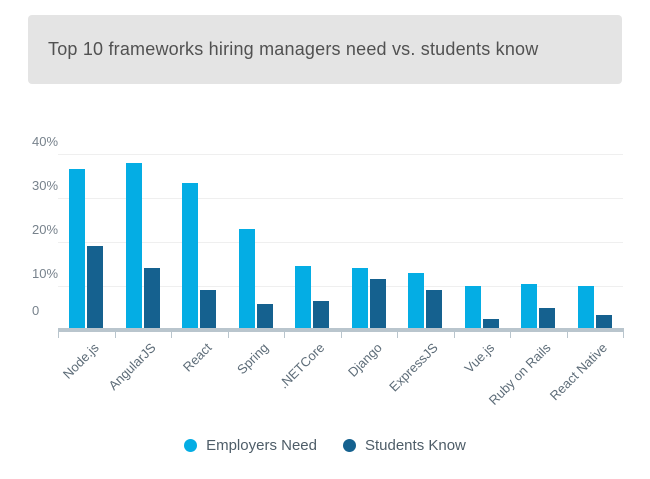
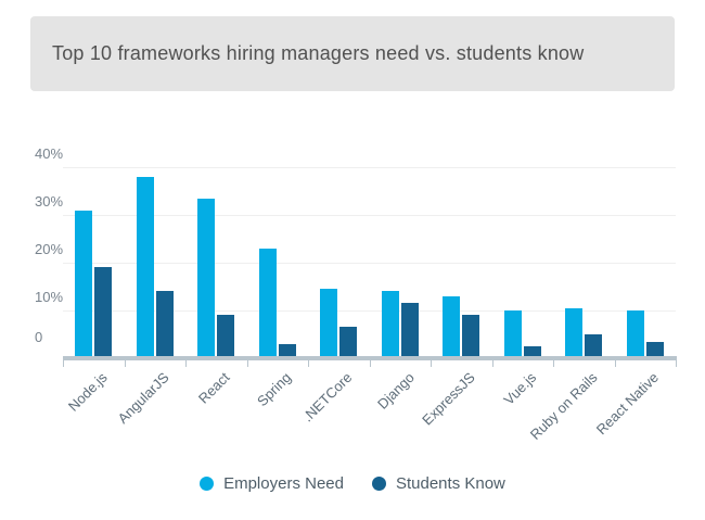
Employers Need/Node.js: 36% -> 31%
Students Know/Spring: 6% -> 3%
